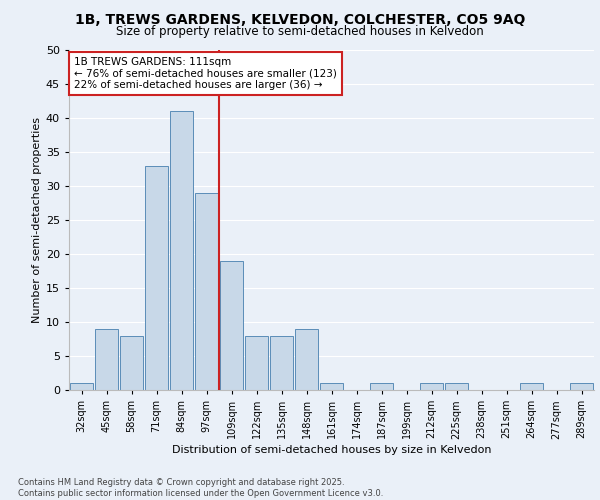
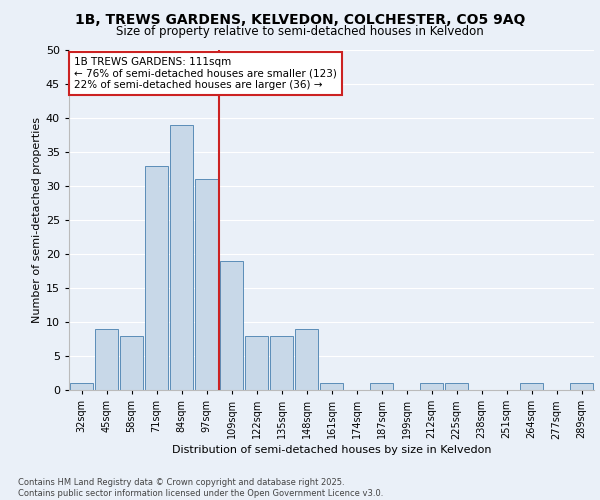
84sqm: 41 -> 39
97sqm: 29 -> 31
